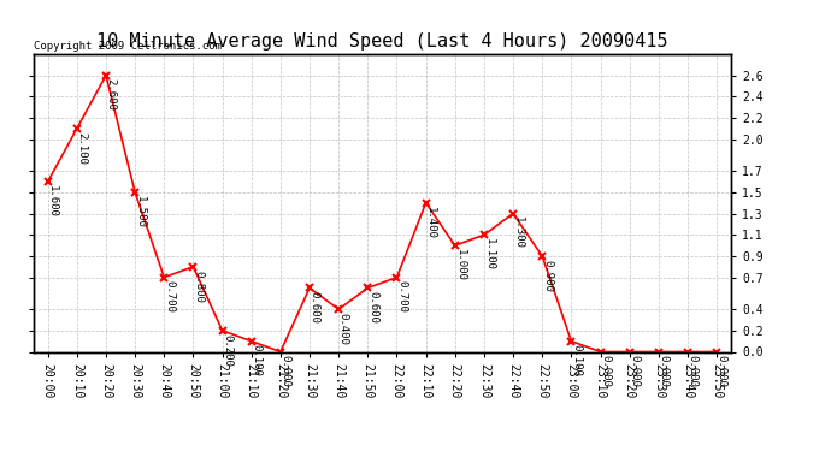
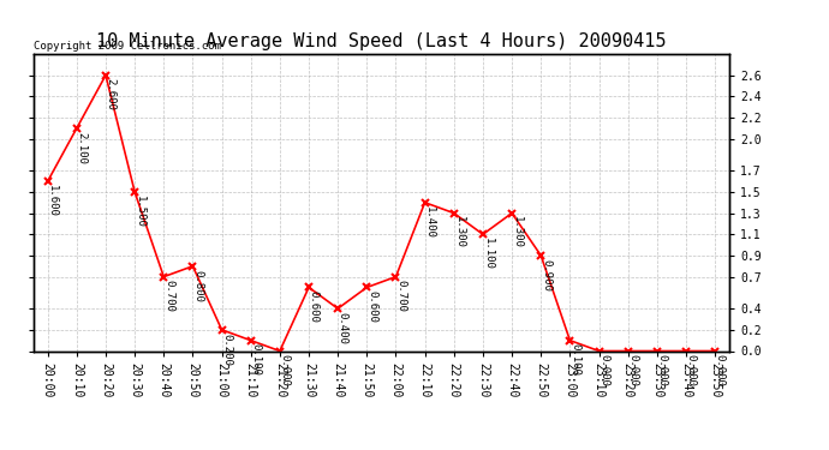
22:20: 1.000 -> 1.300
